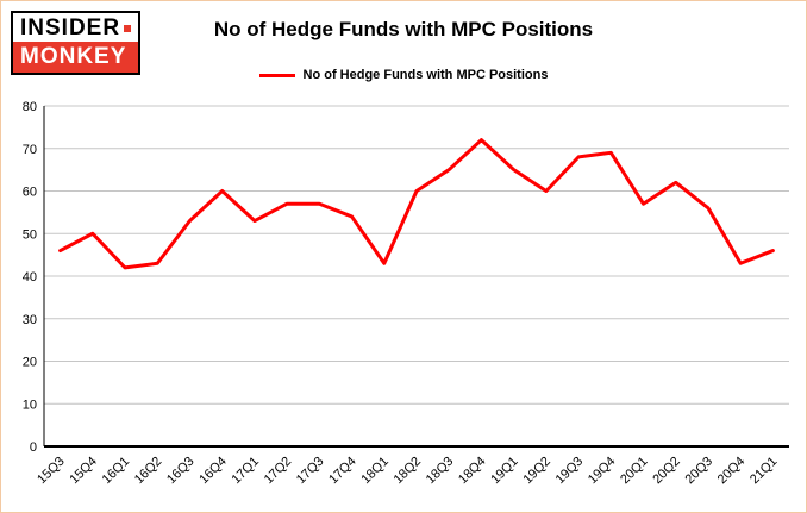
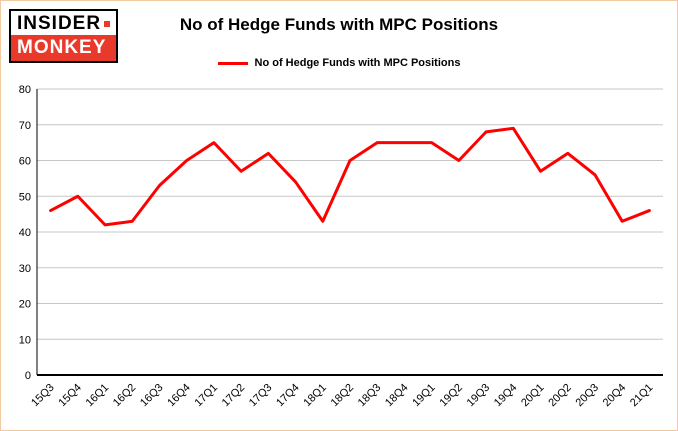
17Q1: 53 -> 65
17Q3: 57 -> 62
18Q4: 72 -> 65
